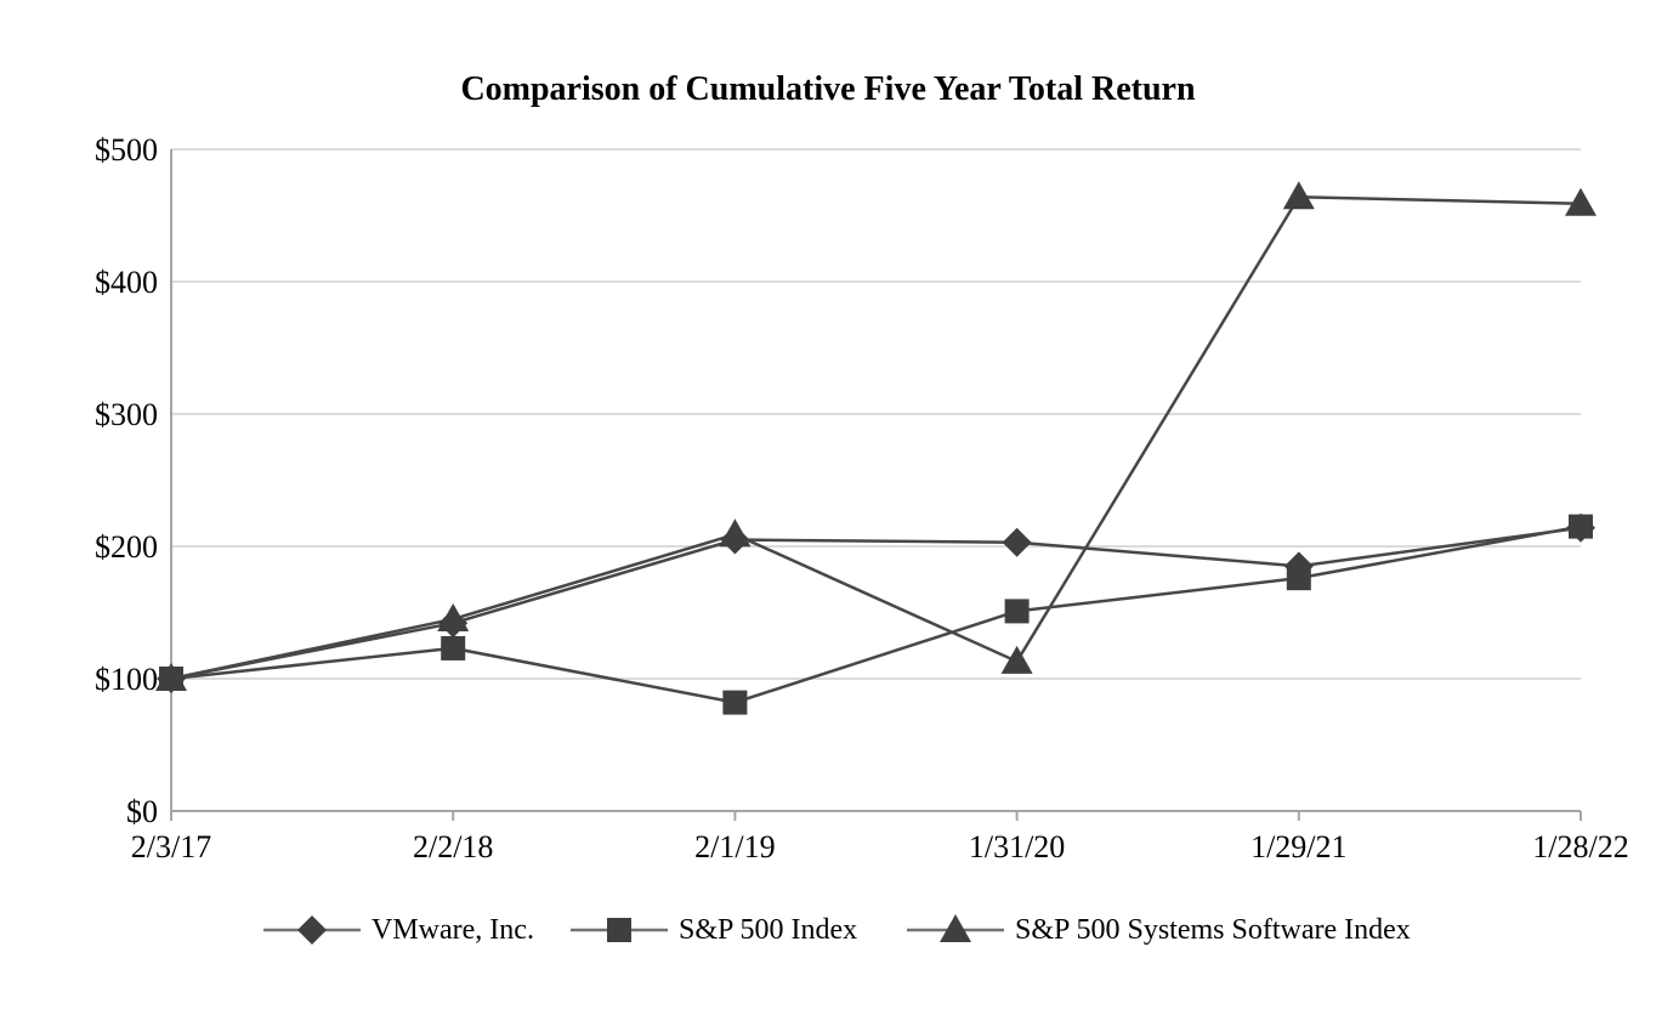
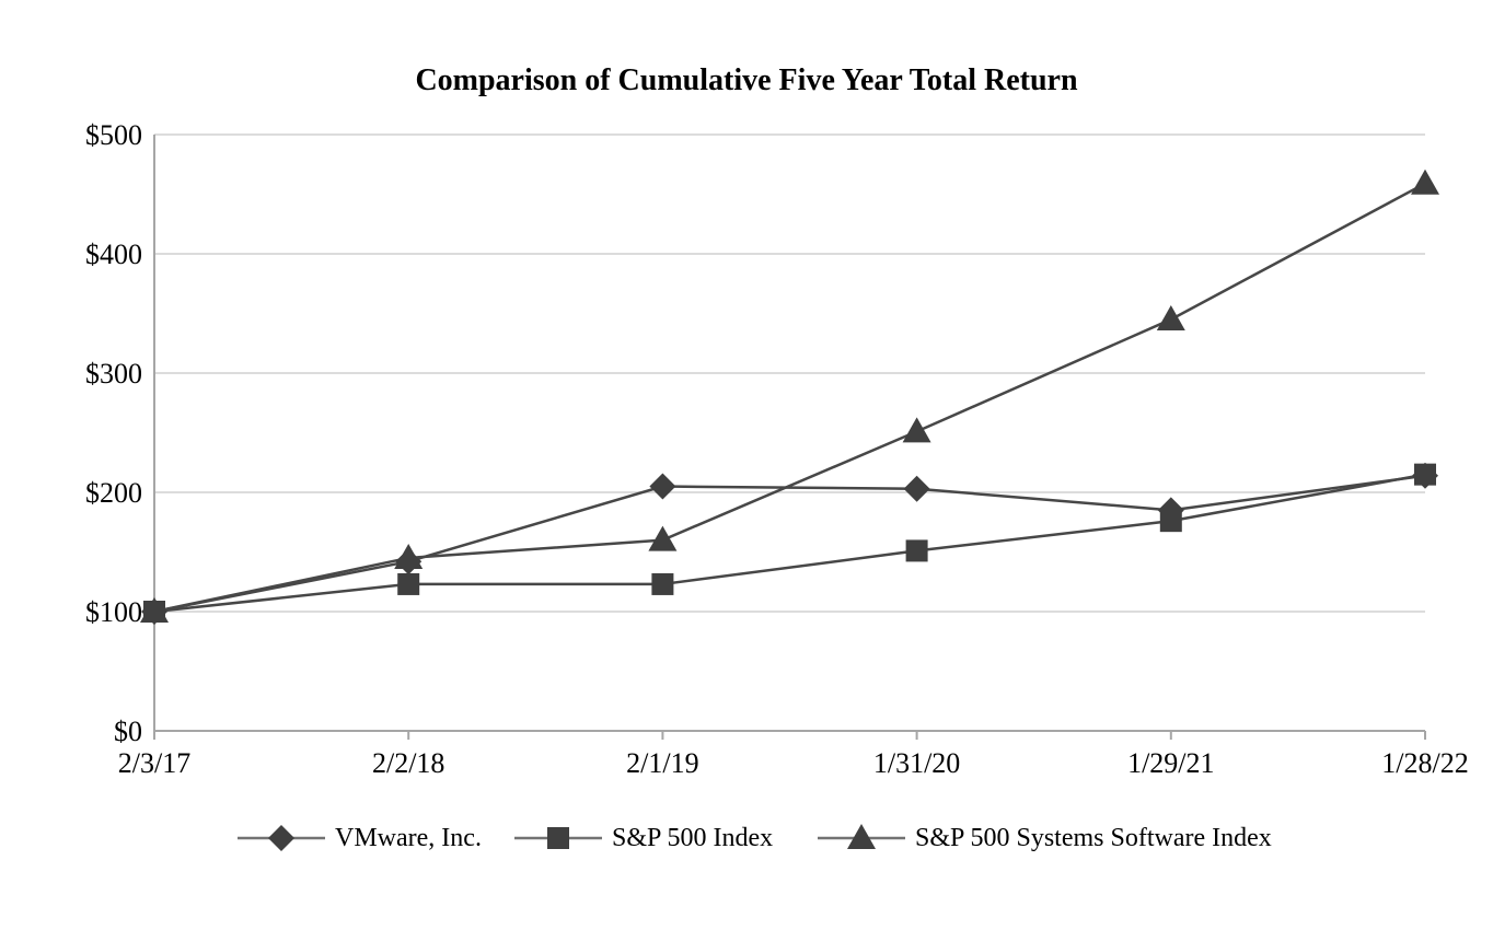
S&P 500 Index/2/1/19: $82 -> $123
S&P 500 Systems Software Index/2/1/19: $209 -> $160
S&P 500 Systems Software Index/1/31/20: $113 -> $251
S&P 500 Systems Software Index/1/29/21: $464 -> $345
